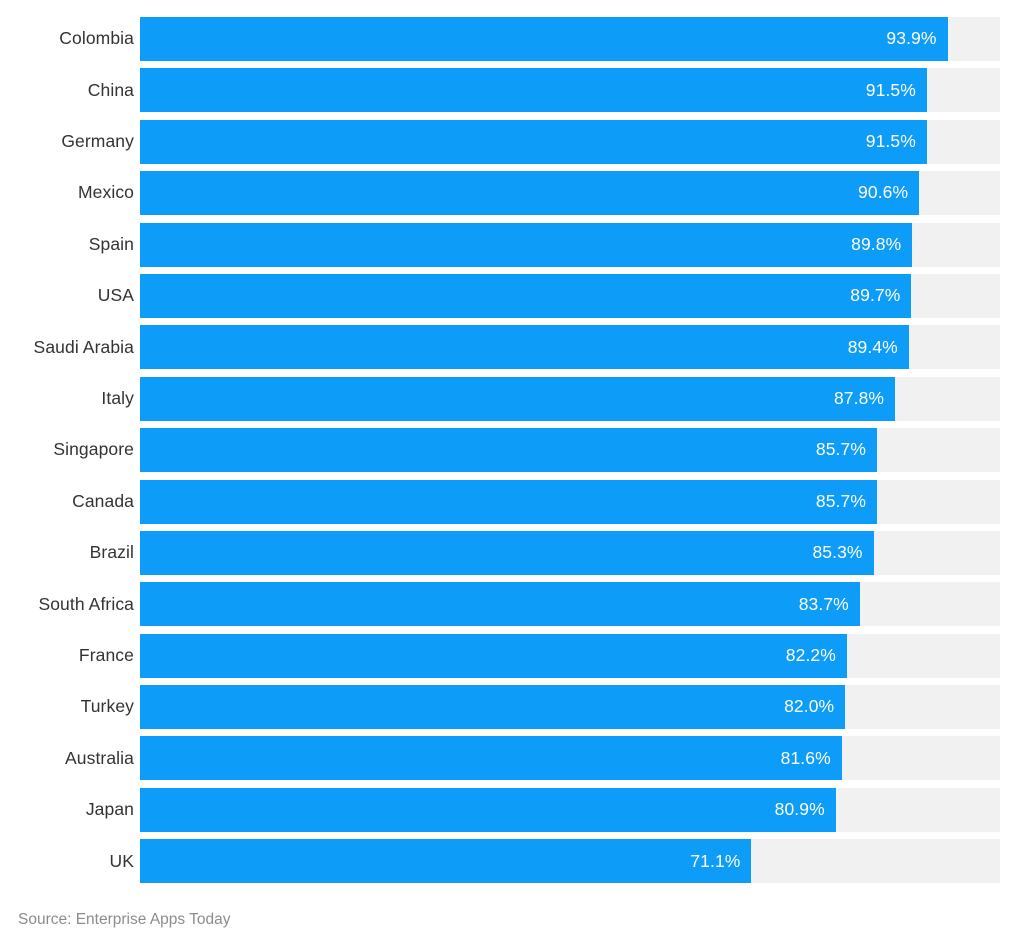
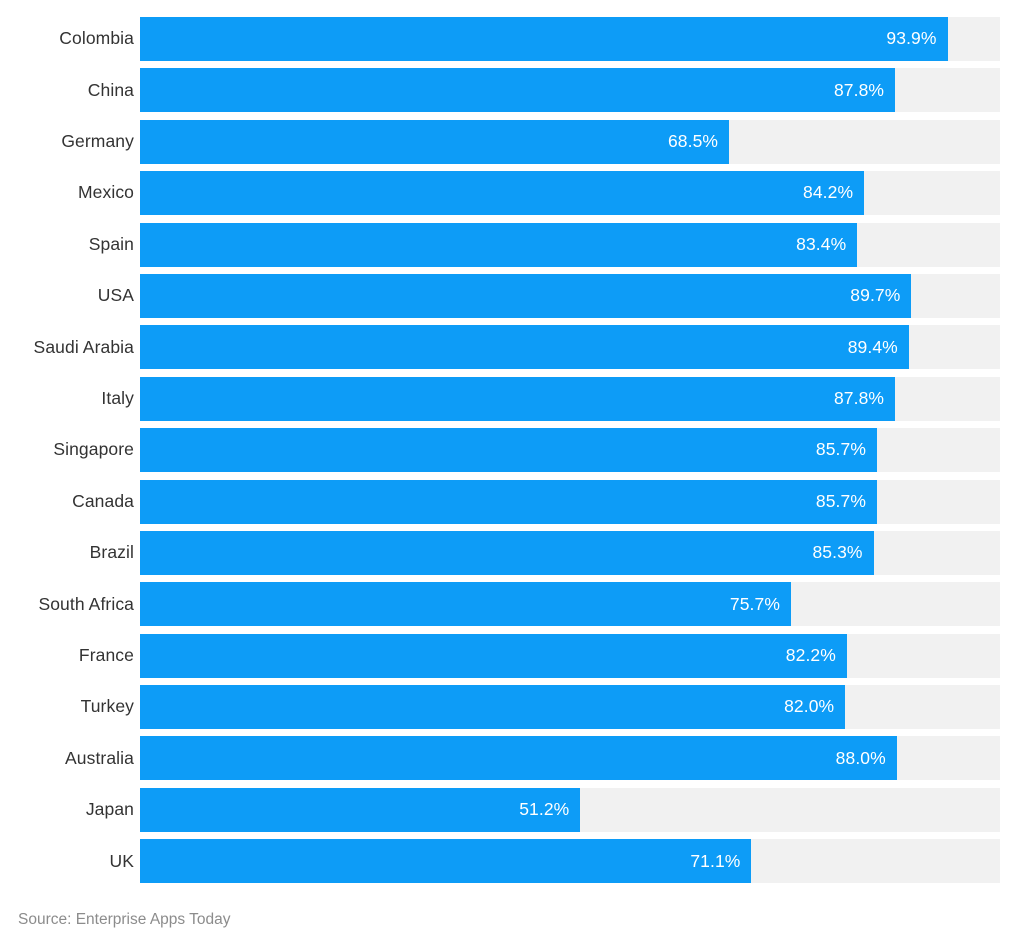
China: 91.5% -> 87.8%
Germany: 91.5% -> 68.5%
Mexico: 90.6% -> 84.2%
Spain: 89.8% -> 83.4%
South Africa: 83.7% -> 75.7%
Australia: 81.6% -> 88.0%
Japan: 80.9% -> 51.2%
